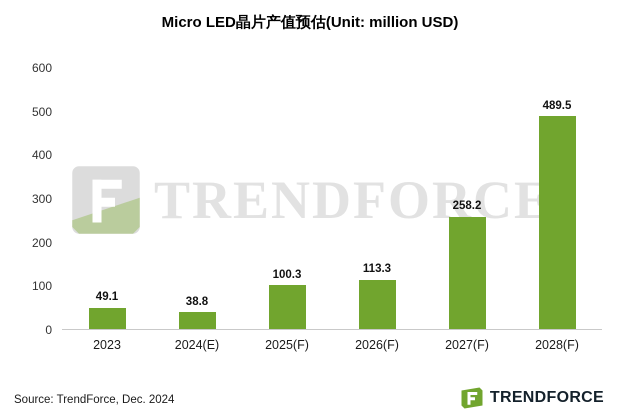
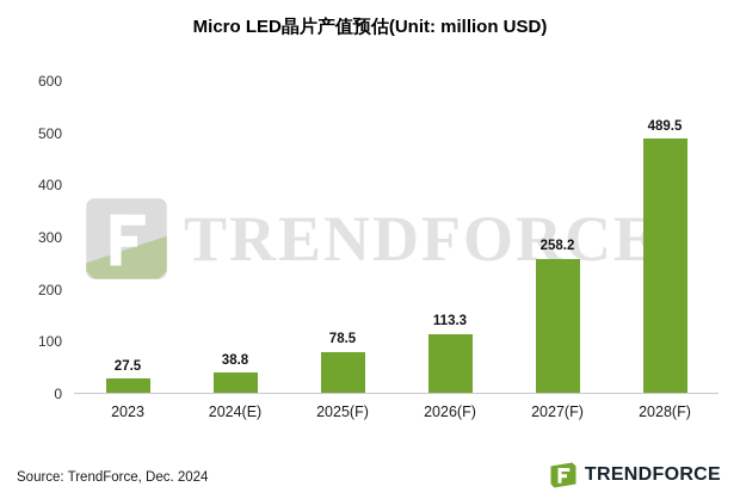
2023: 49.1 -> 27.5
2025(F): 100.3 -> 78.5
